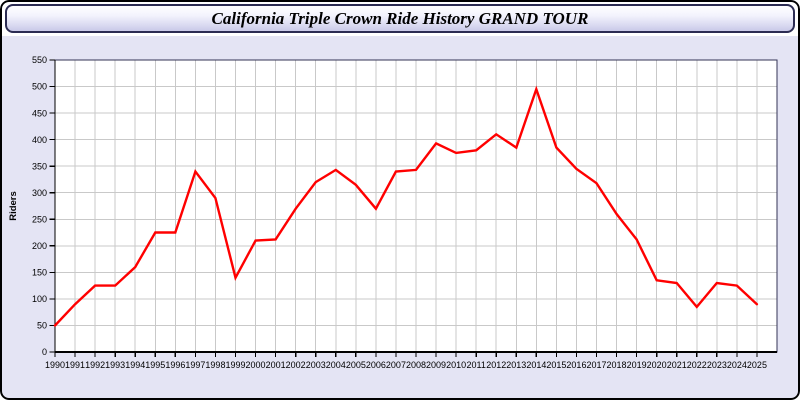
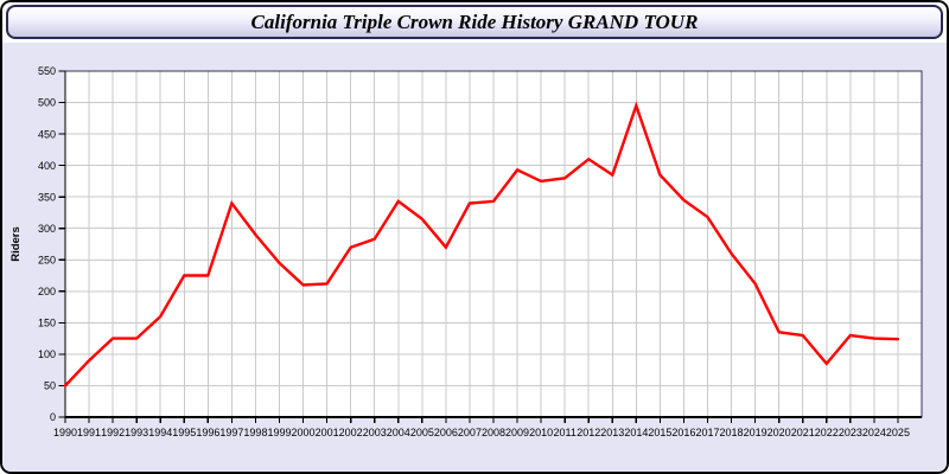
1999: 140 -> 240
2003: 320 -> 280
2025: 90 -> 120
